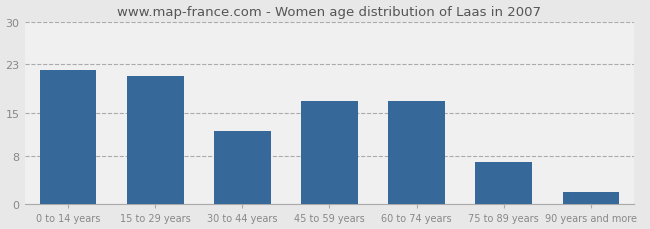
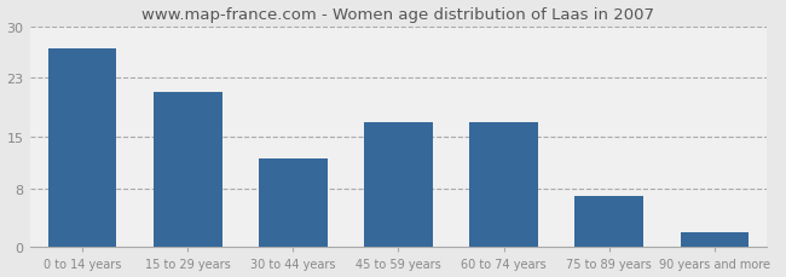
0 to 14 years: 22 -> 27
